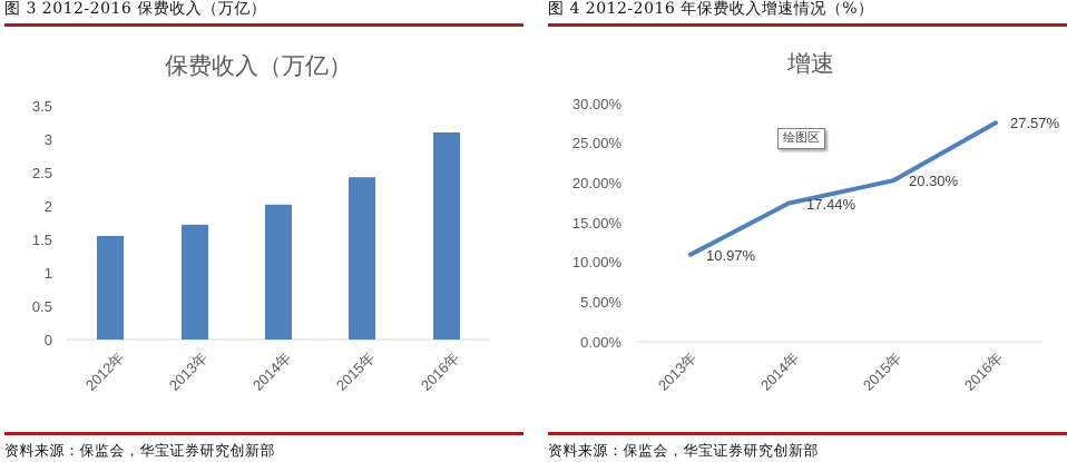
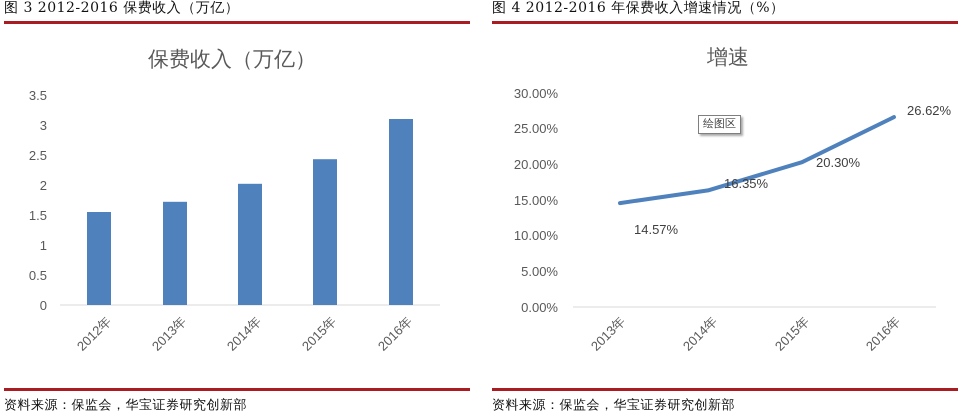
增速/2013年: 10.97% -> 14.57%
增速/2014年: 17.44% -> 16.35%
增速/2016年: 27.57% -> 26.62%
